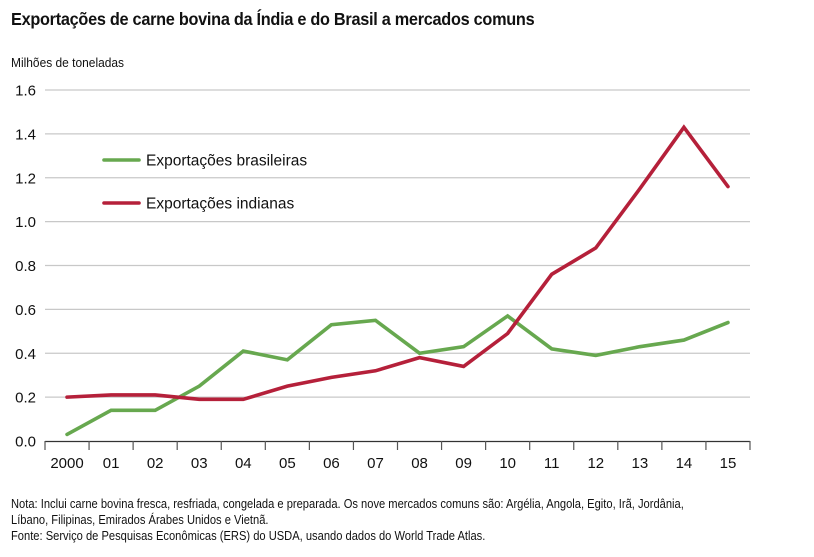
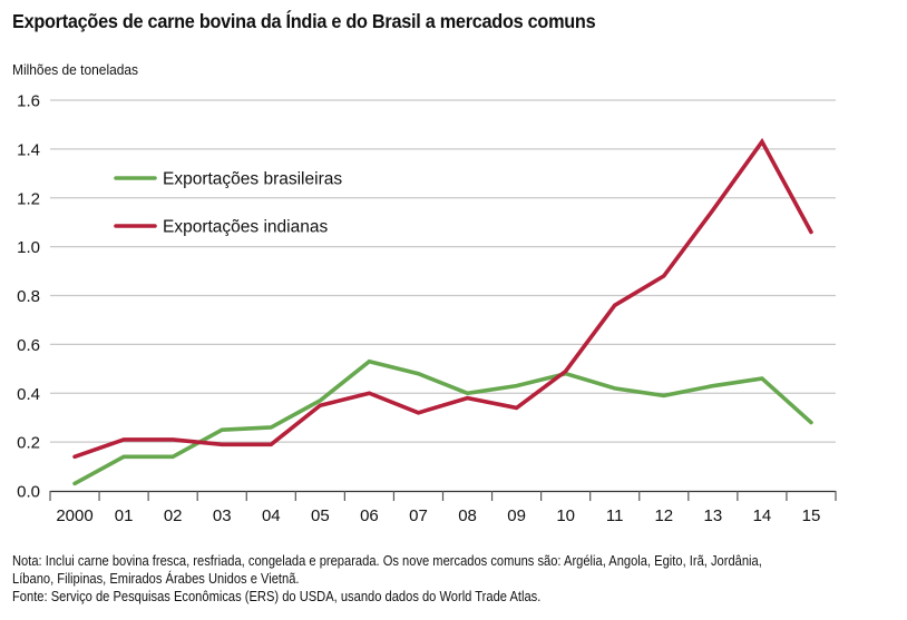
Exportações indianas/2000: 0.20 -> 0.14
Exportações brasileiras/04: 0.41 -> 0.26
Exportações indianas/05: 0.25 -> 0.35
Exportações indianas/06: 0.29 -> 0.40
Exportações brasileiras/07: 0.55 -> 0.48
Exportações brasileiras/10: 0.57 -> 0.48
Exportações brasileiras/15: 0.54 -> 0.28
Exportações indianas/15: 1.16 -> 1.06
